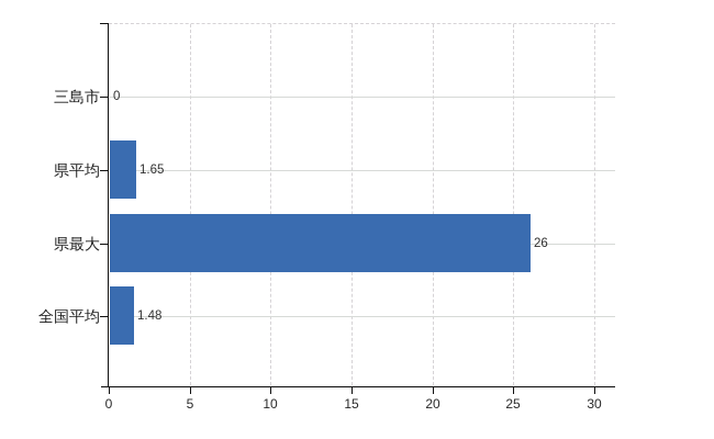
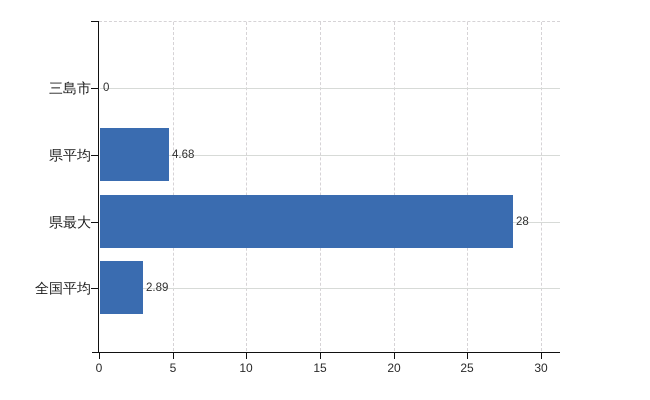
県平均: 1.65 -> 4.68
県最大: 26 -> 28
全国平均: 1.48 -> 2.89
